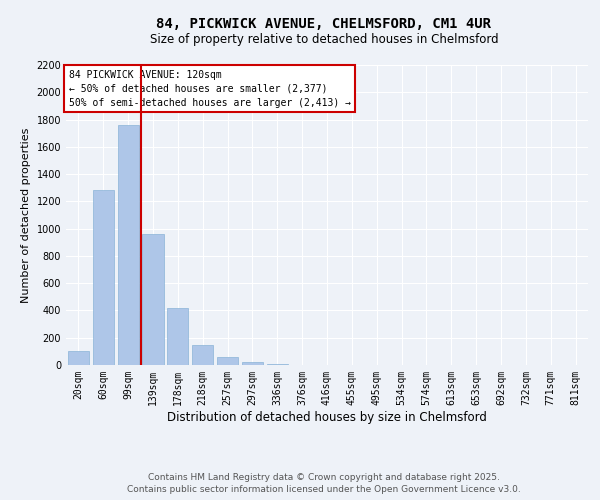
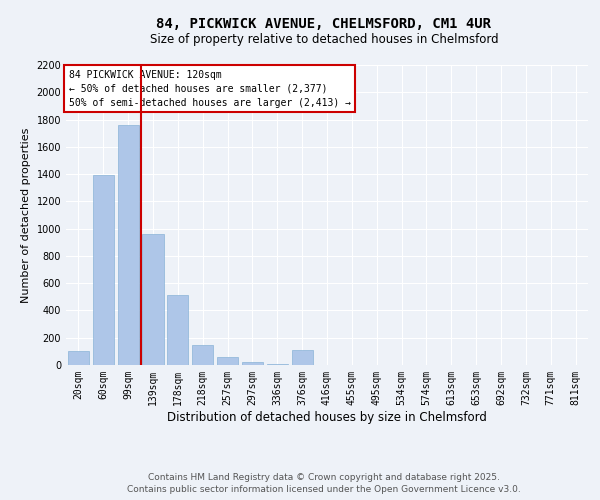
60sqm: 1280 -> 1390
178sqm: 420 -> 510
376sqm: 0 -> 110
